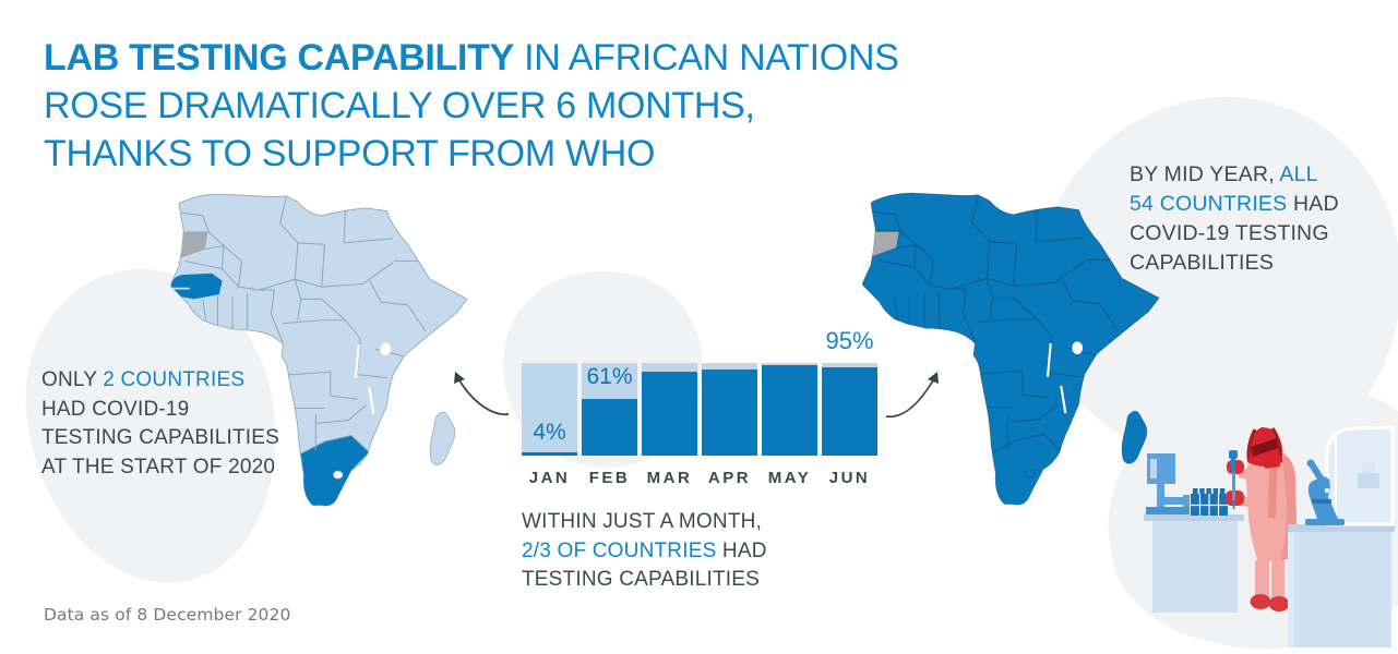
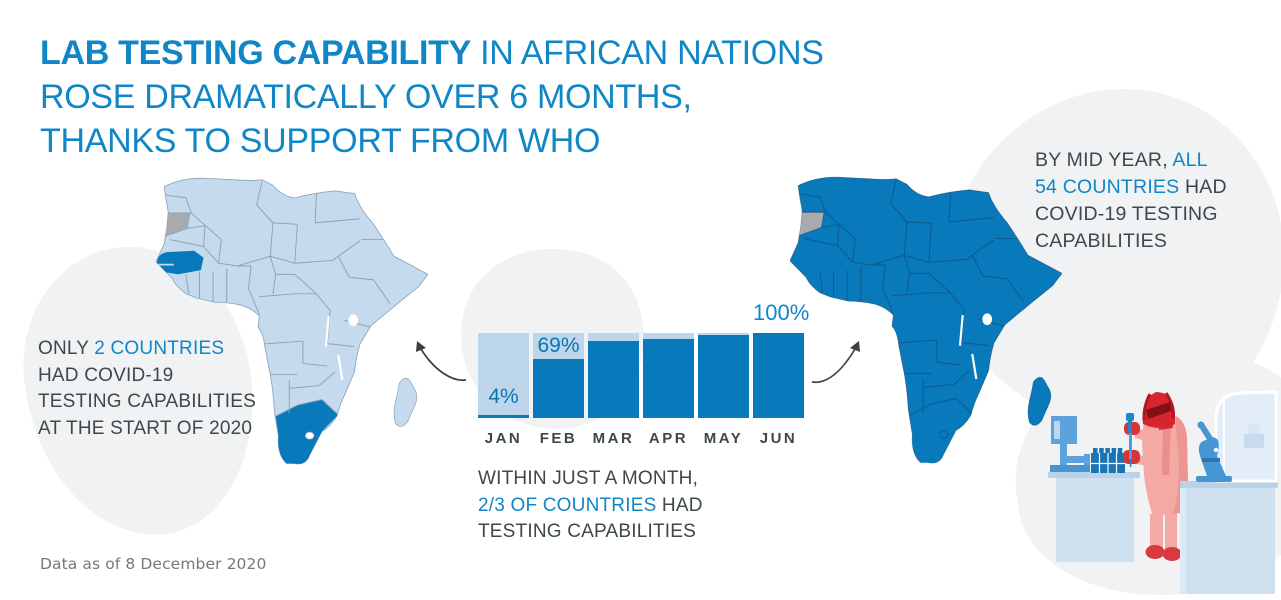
FEB: 61% -> 69%
JUN: 95% -> 100%
